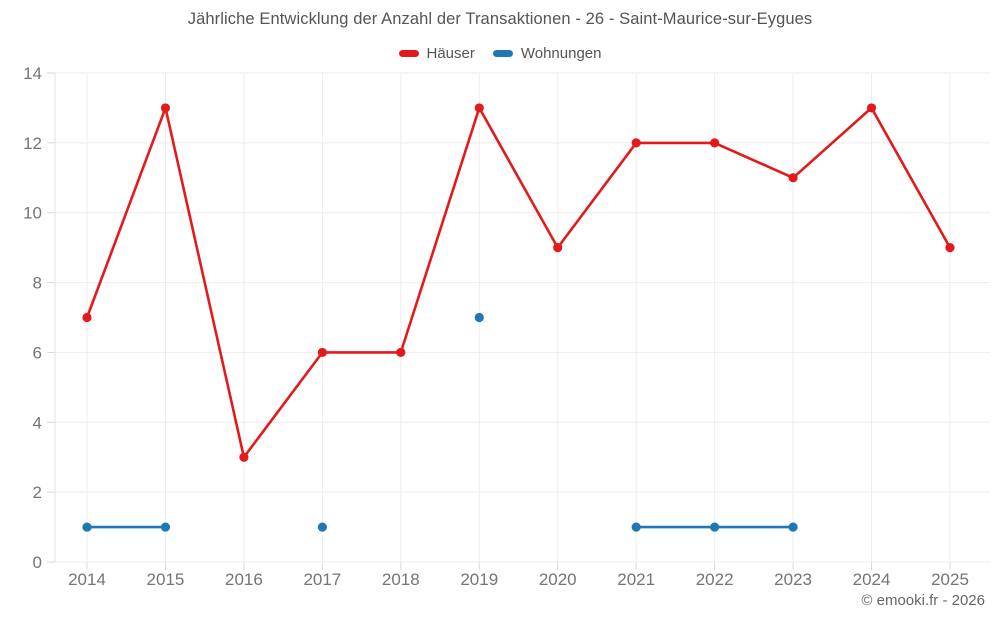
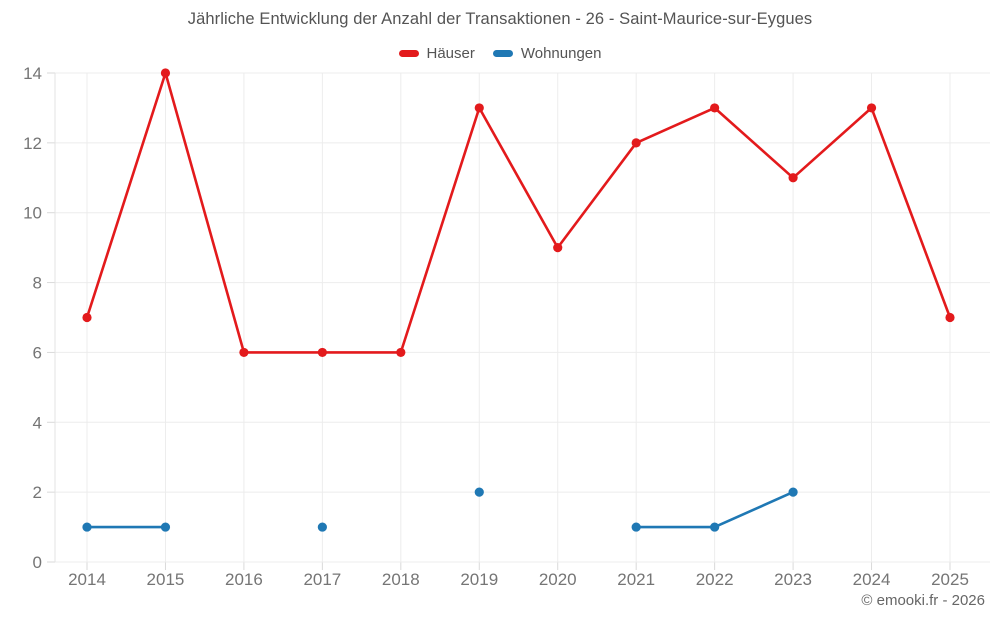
Häuser/2015: 13 -> 14
Häuser/2016: 3 -> 6
Wohnungen/2019: 7 -> 2
Häuser/2022: 12 -> 13
Wohnungen/2023: 1 -> 2
Häuser/2025: 9 -> 7
